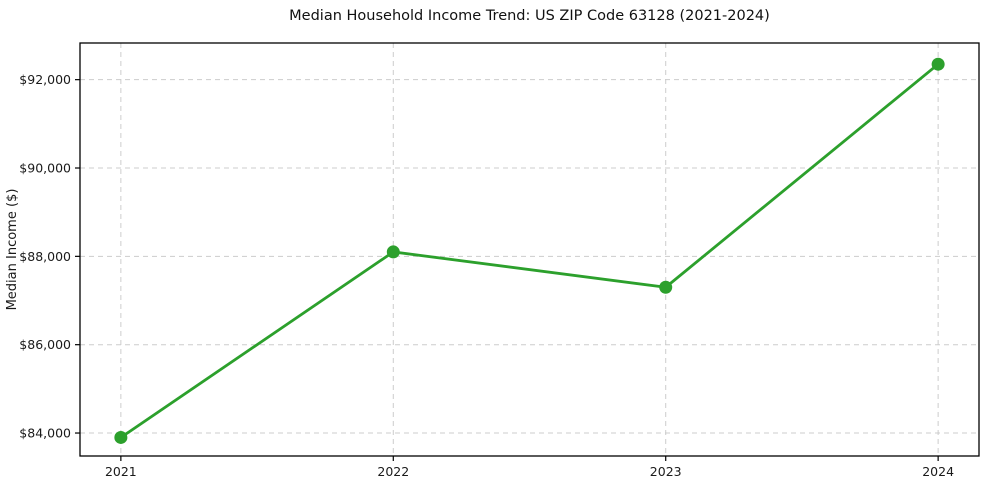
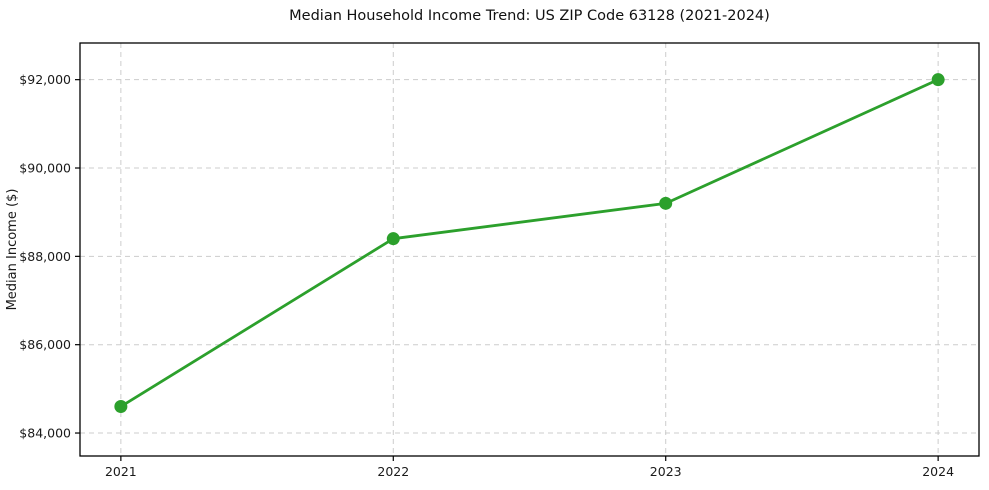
2021: $83900 -> $84600
2022: $88100 -> $88400
2023: $87300 -> $89200
2024: $92400 -> $92000
